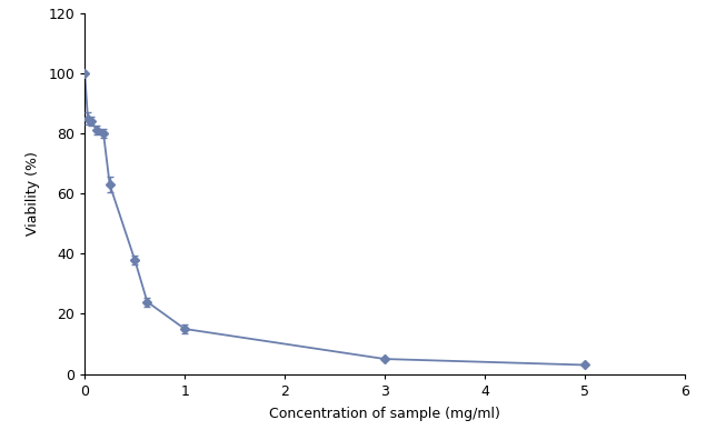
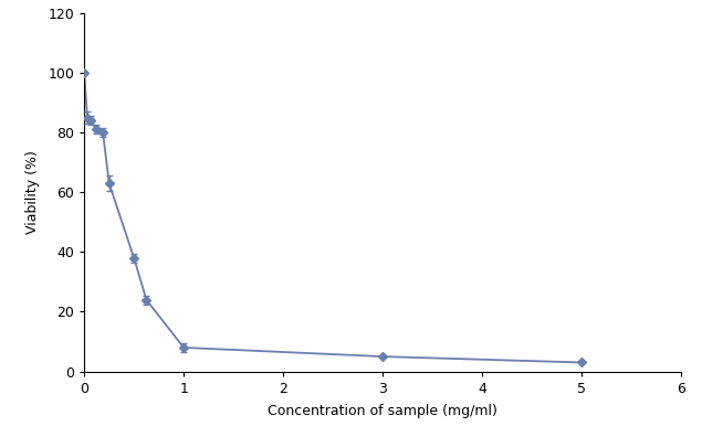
1: 15 -> 8
